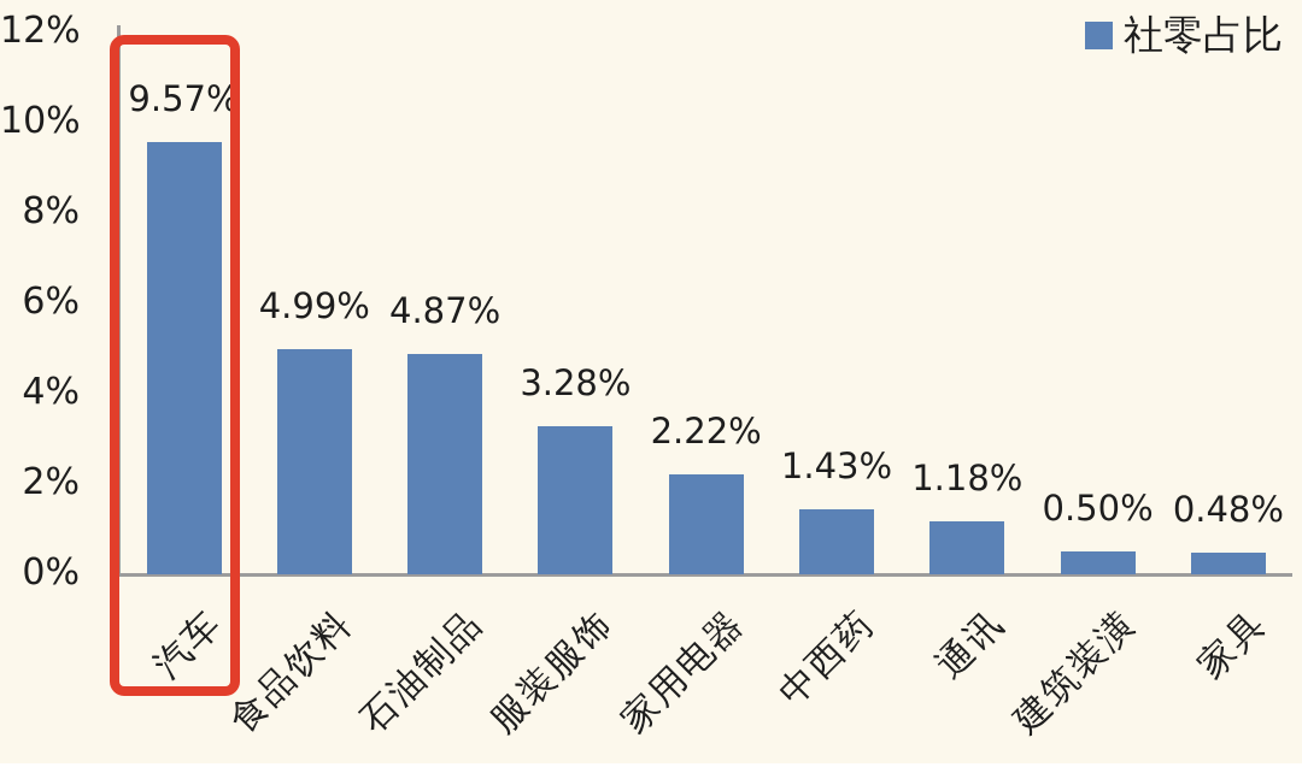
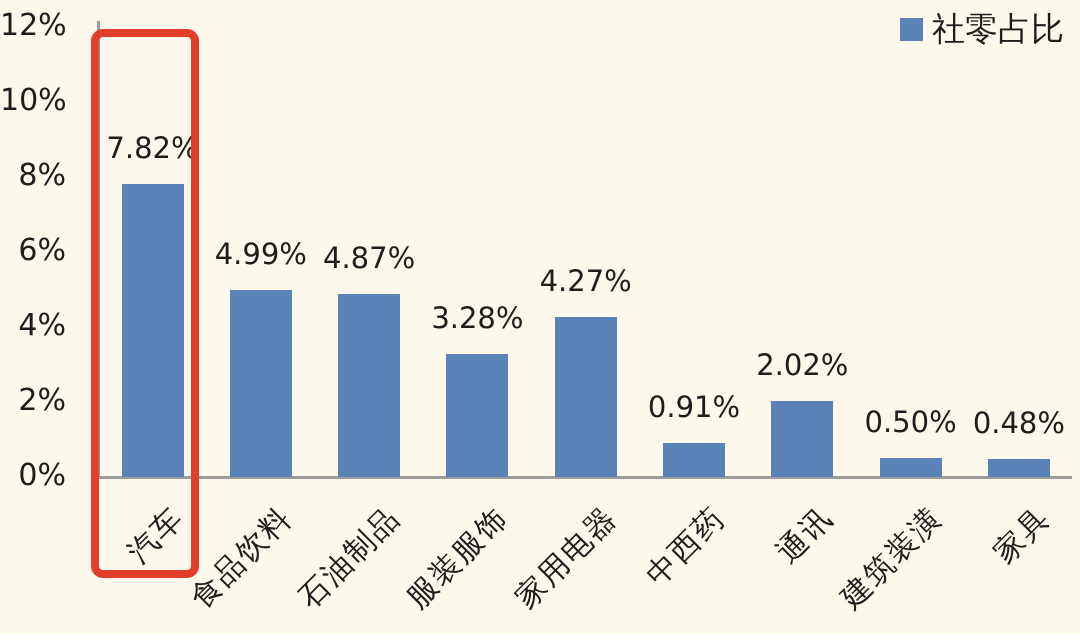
汽车: 9.57% -> 7.82%
家用电器: 2.22% -> 4.27%
中西药: 1.43% -> 0.91%
通讯: 1.18% -> 2.02%
